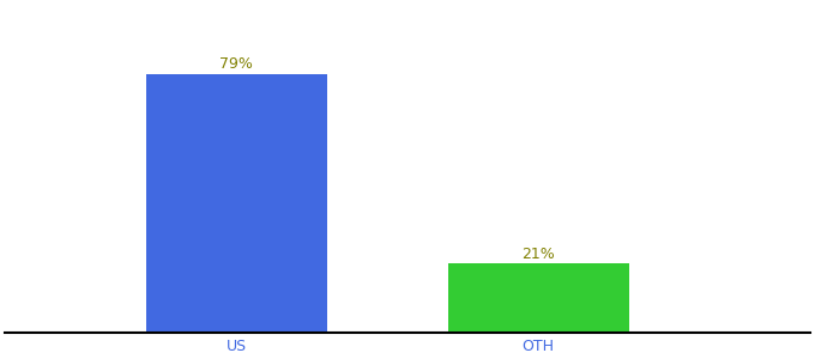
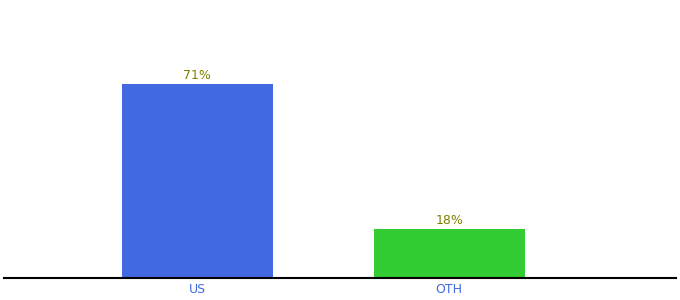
US: 79% -> 71%
OTH: 21% -> 18%
